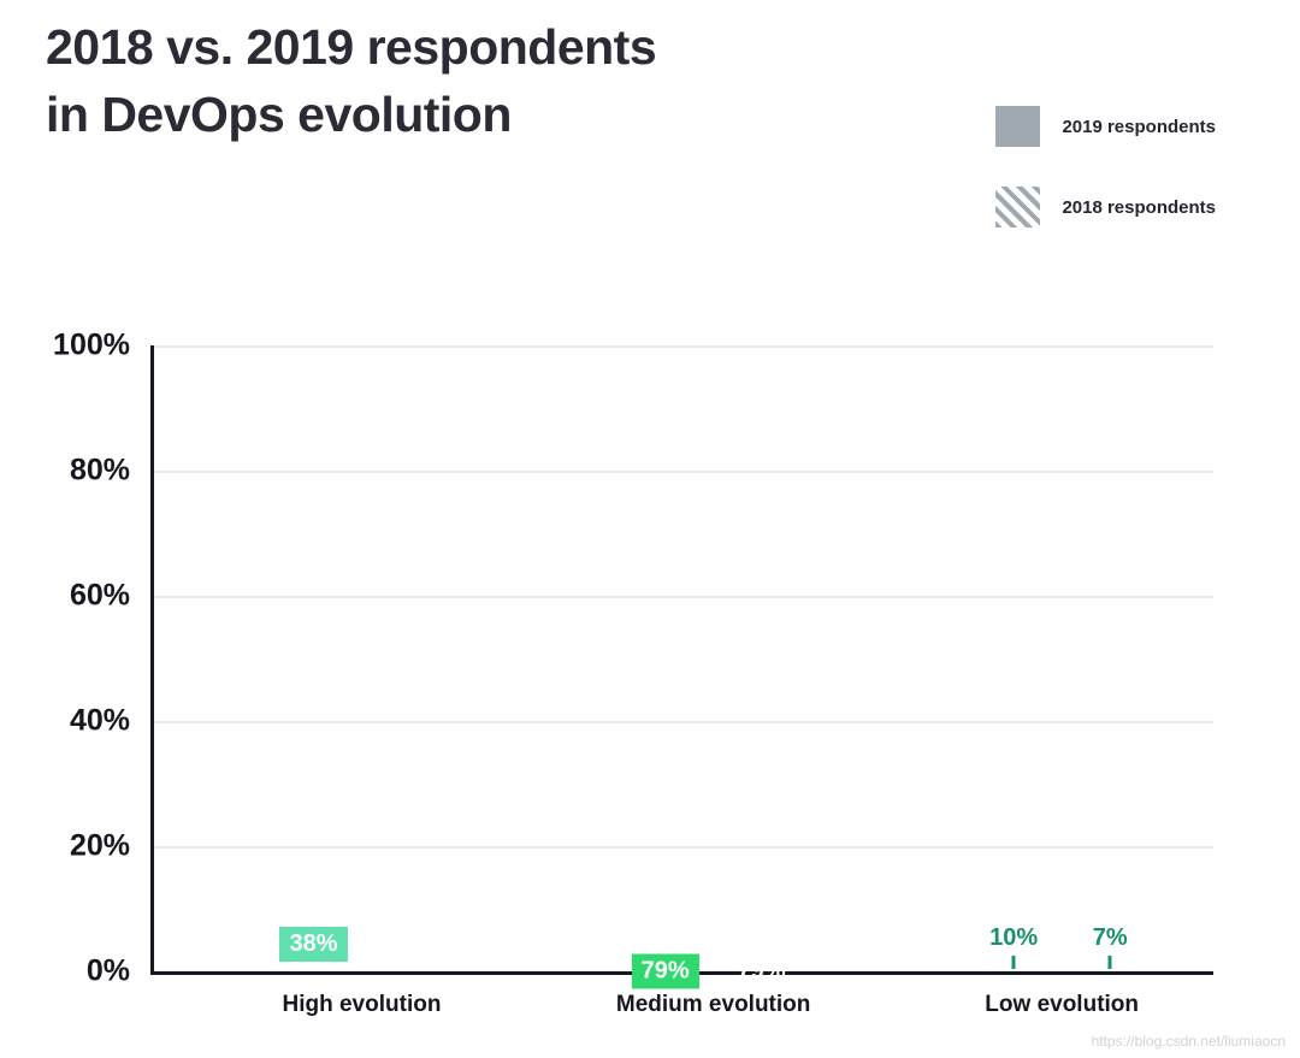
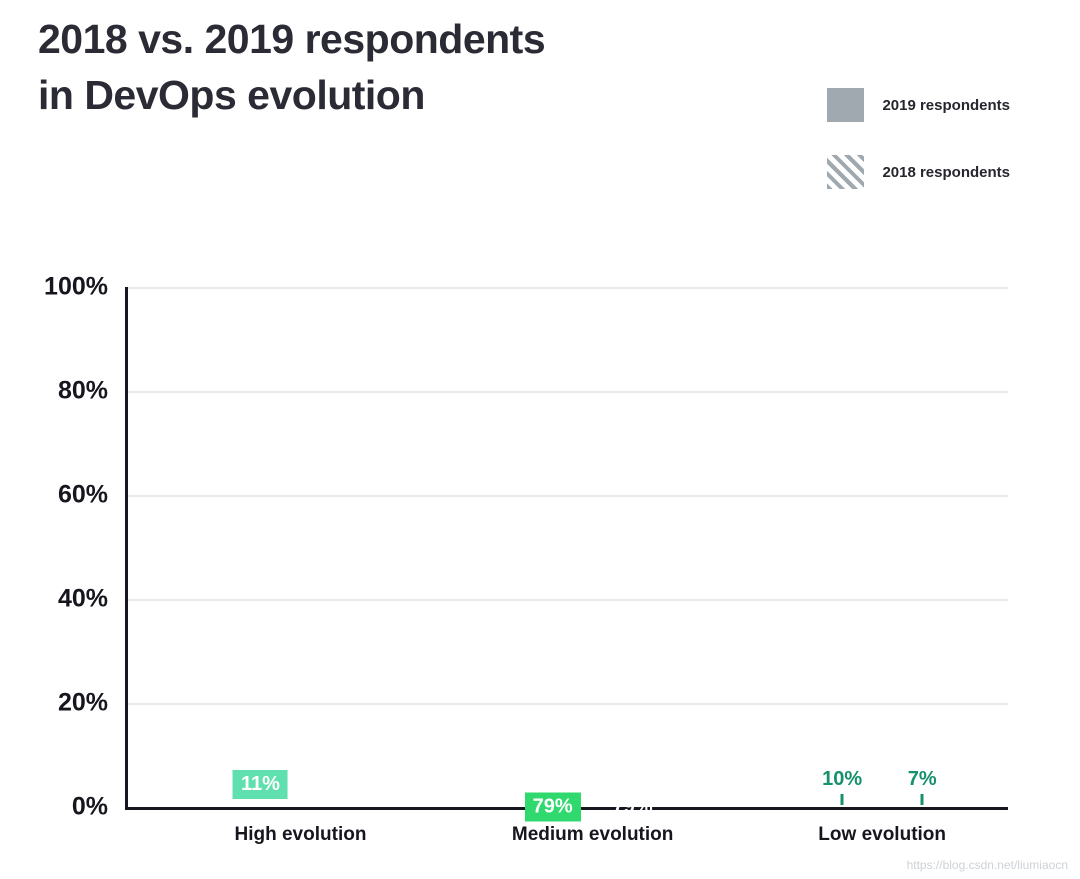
2018 respondents/High evolution: 38% -> 11%
2019 respondents/High evolution: 7% -> 14%
